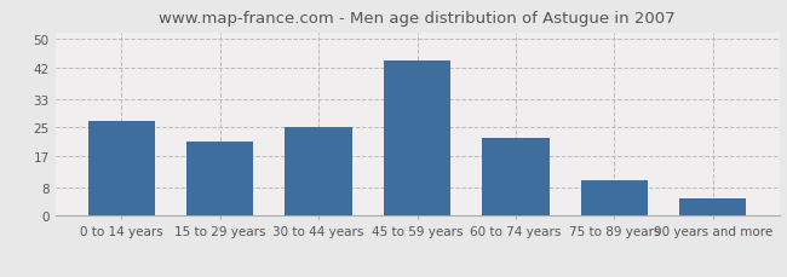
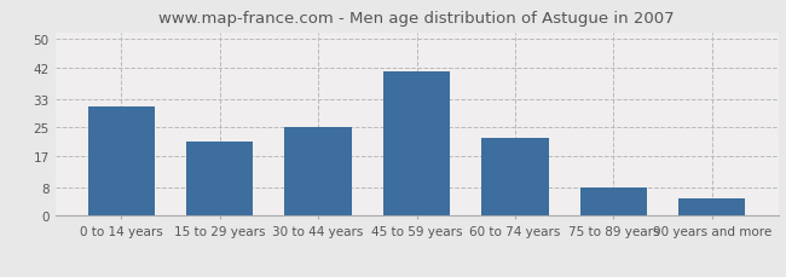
0 to 14 years: 27 -> 31
45 to 59 years: 44 -> 41
75 to 89 years: 10 -> 8
